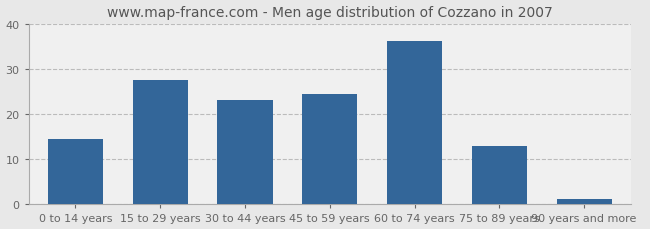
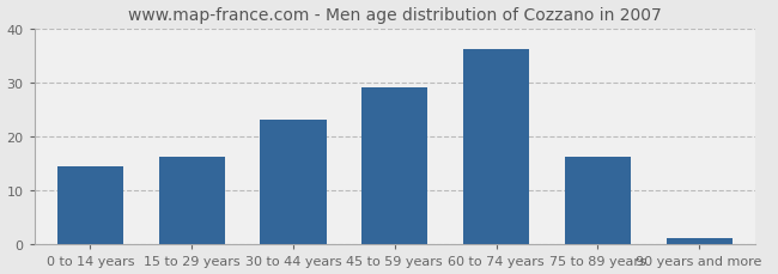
15 to 29 years: 27.5 -> 16.3
45 to 59 years: 24.5 -> 29.1
75 to 89 years: 13.0 -> 16.3
